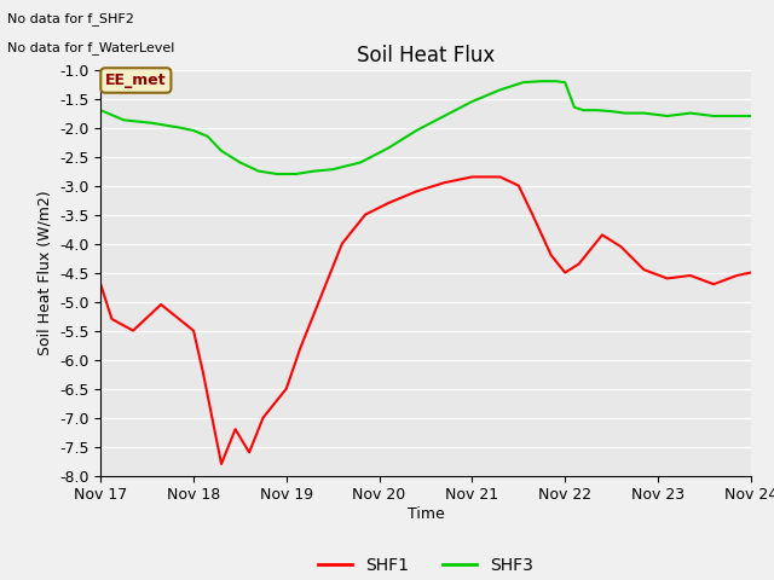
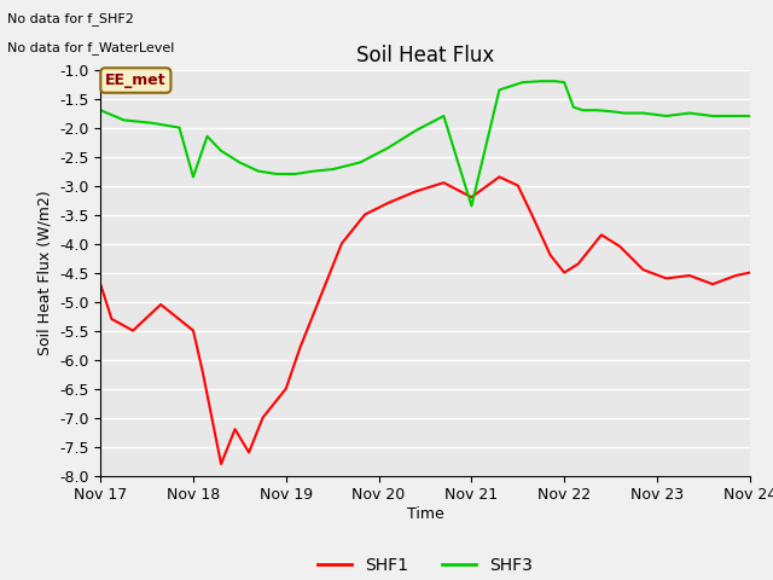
SHF3/Nov 18: -2.05 -> -2.85
SHF1/Nov 21: -2.85 -> -3.20
SHF3/Nov 21: -1.55 -> -3.35
